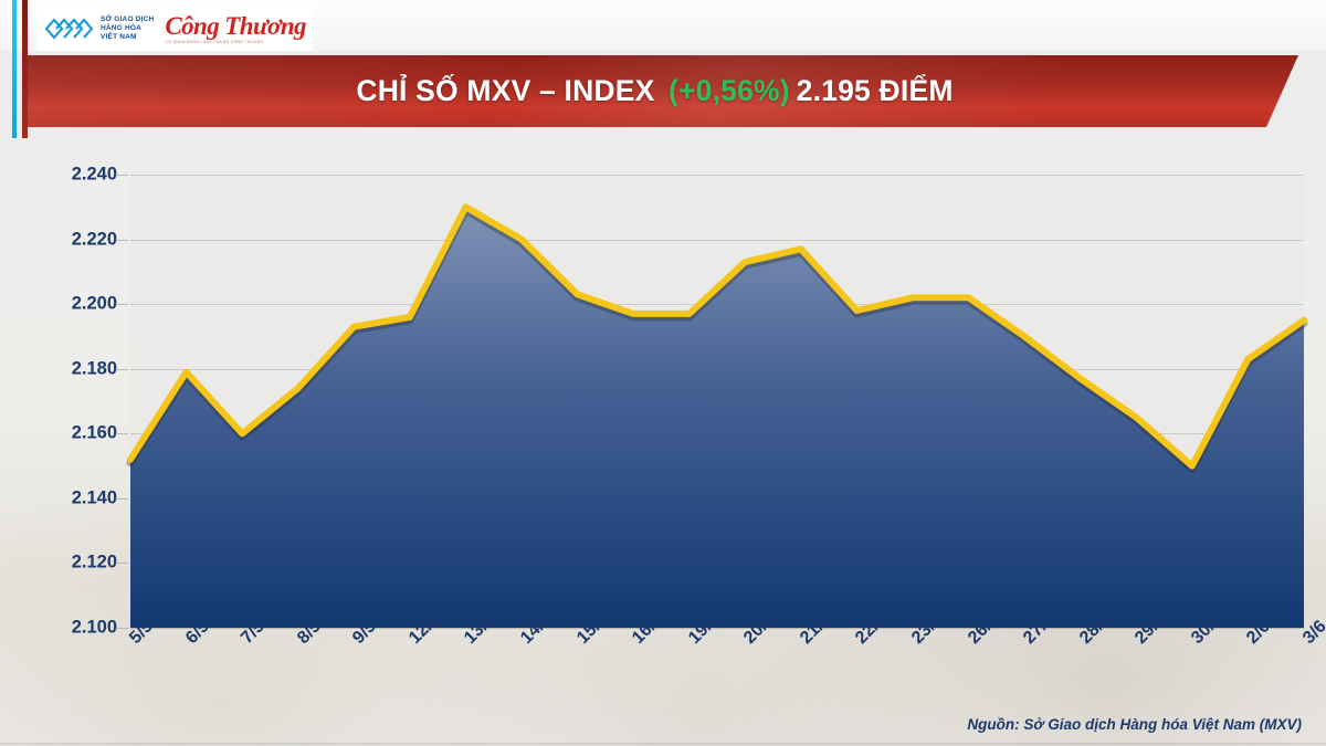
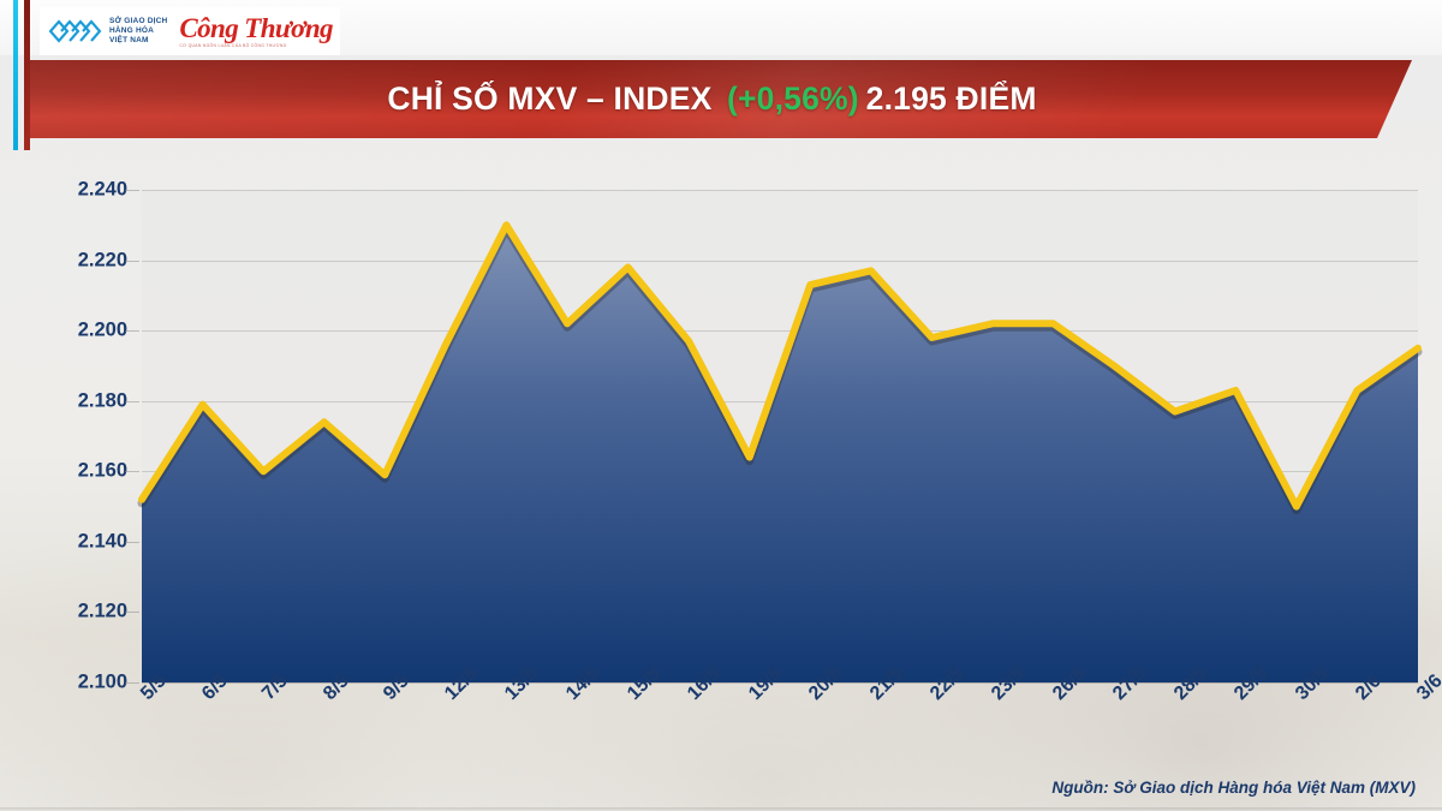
9/5: 2193 -> 2159
14/5: 2220 -> 2202
15/5: 2203 -> 2218
19/5: 2197 -> 2164
29/5: 2165 -> 2183
